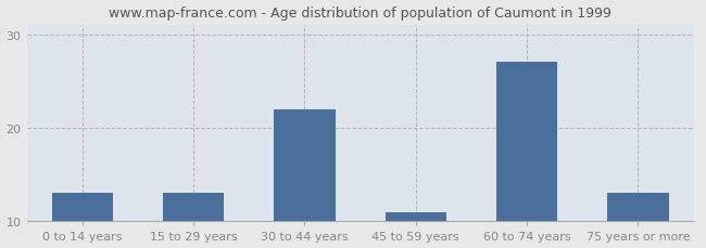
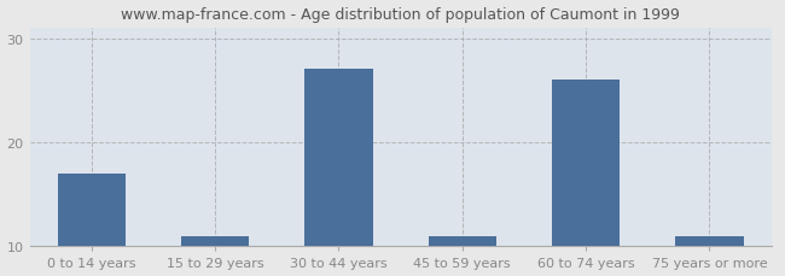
0 to 14 years: 13 -> 17
15 to 29 years: 13 -> 11
30 to 44 years: 22 -> 27
60 to 74 years: 27 -> 26
75 years or more: 13 -> 11
